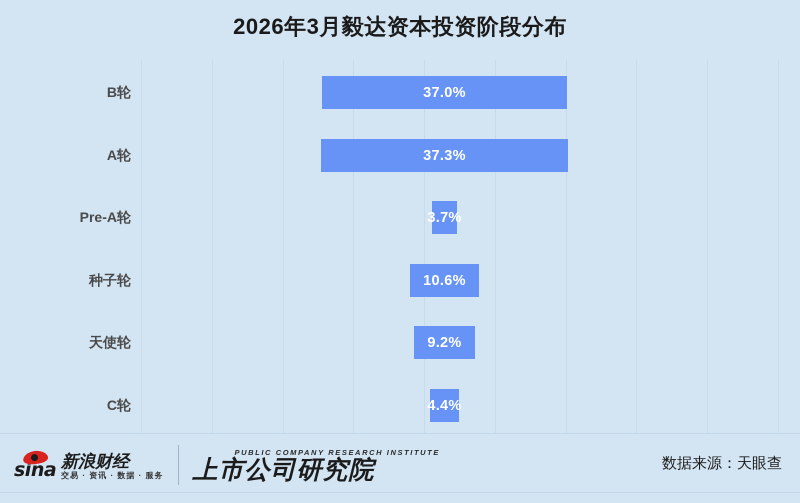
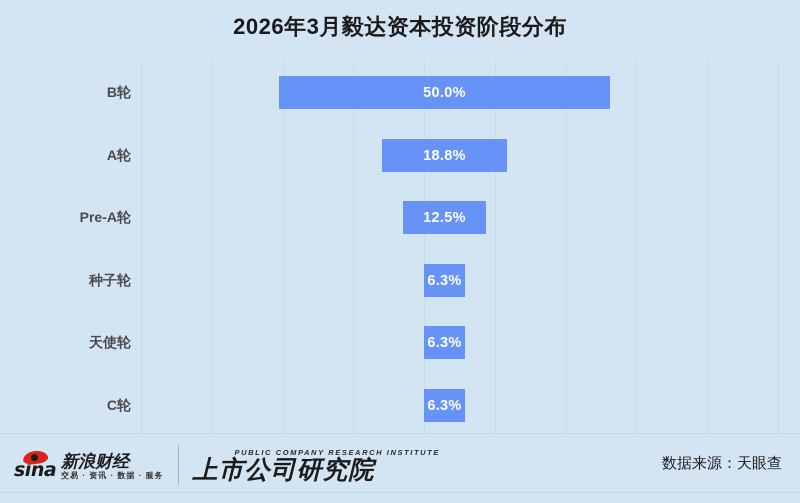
B轮: 37.0% -> 50.0%
A轮: 37.3% -> 18.8%
Pre-A轮: 3.7% -> 12.5%
种子轮: 10.6% -> 6.3%
天使轮: 9.2% -> 6.3%
C轮: 4.4% -> 6.3%
